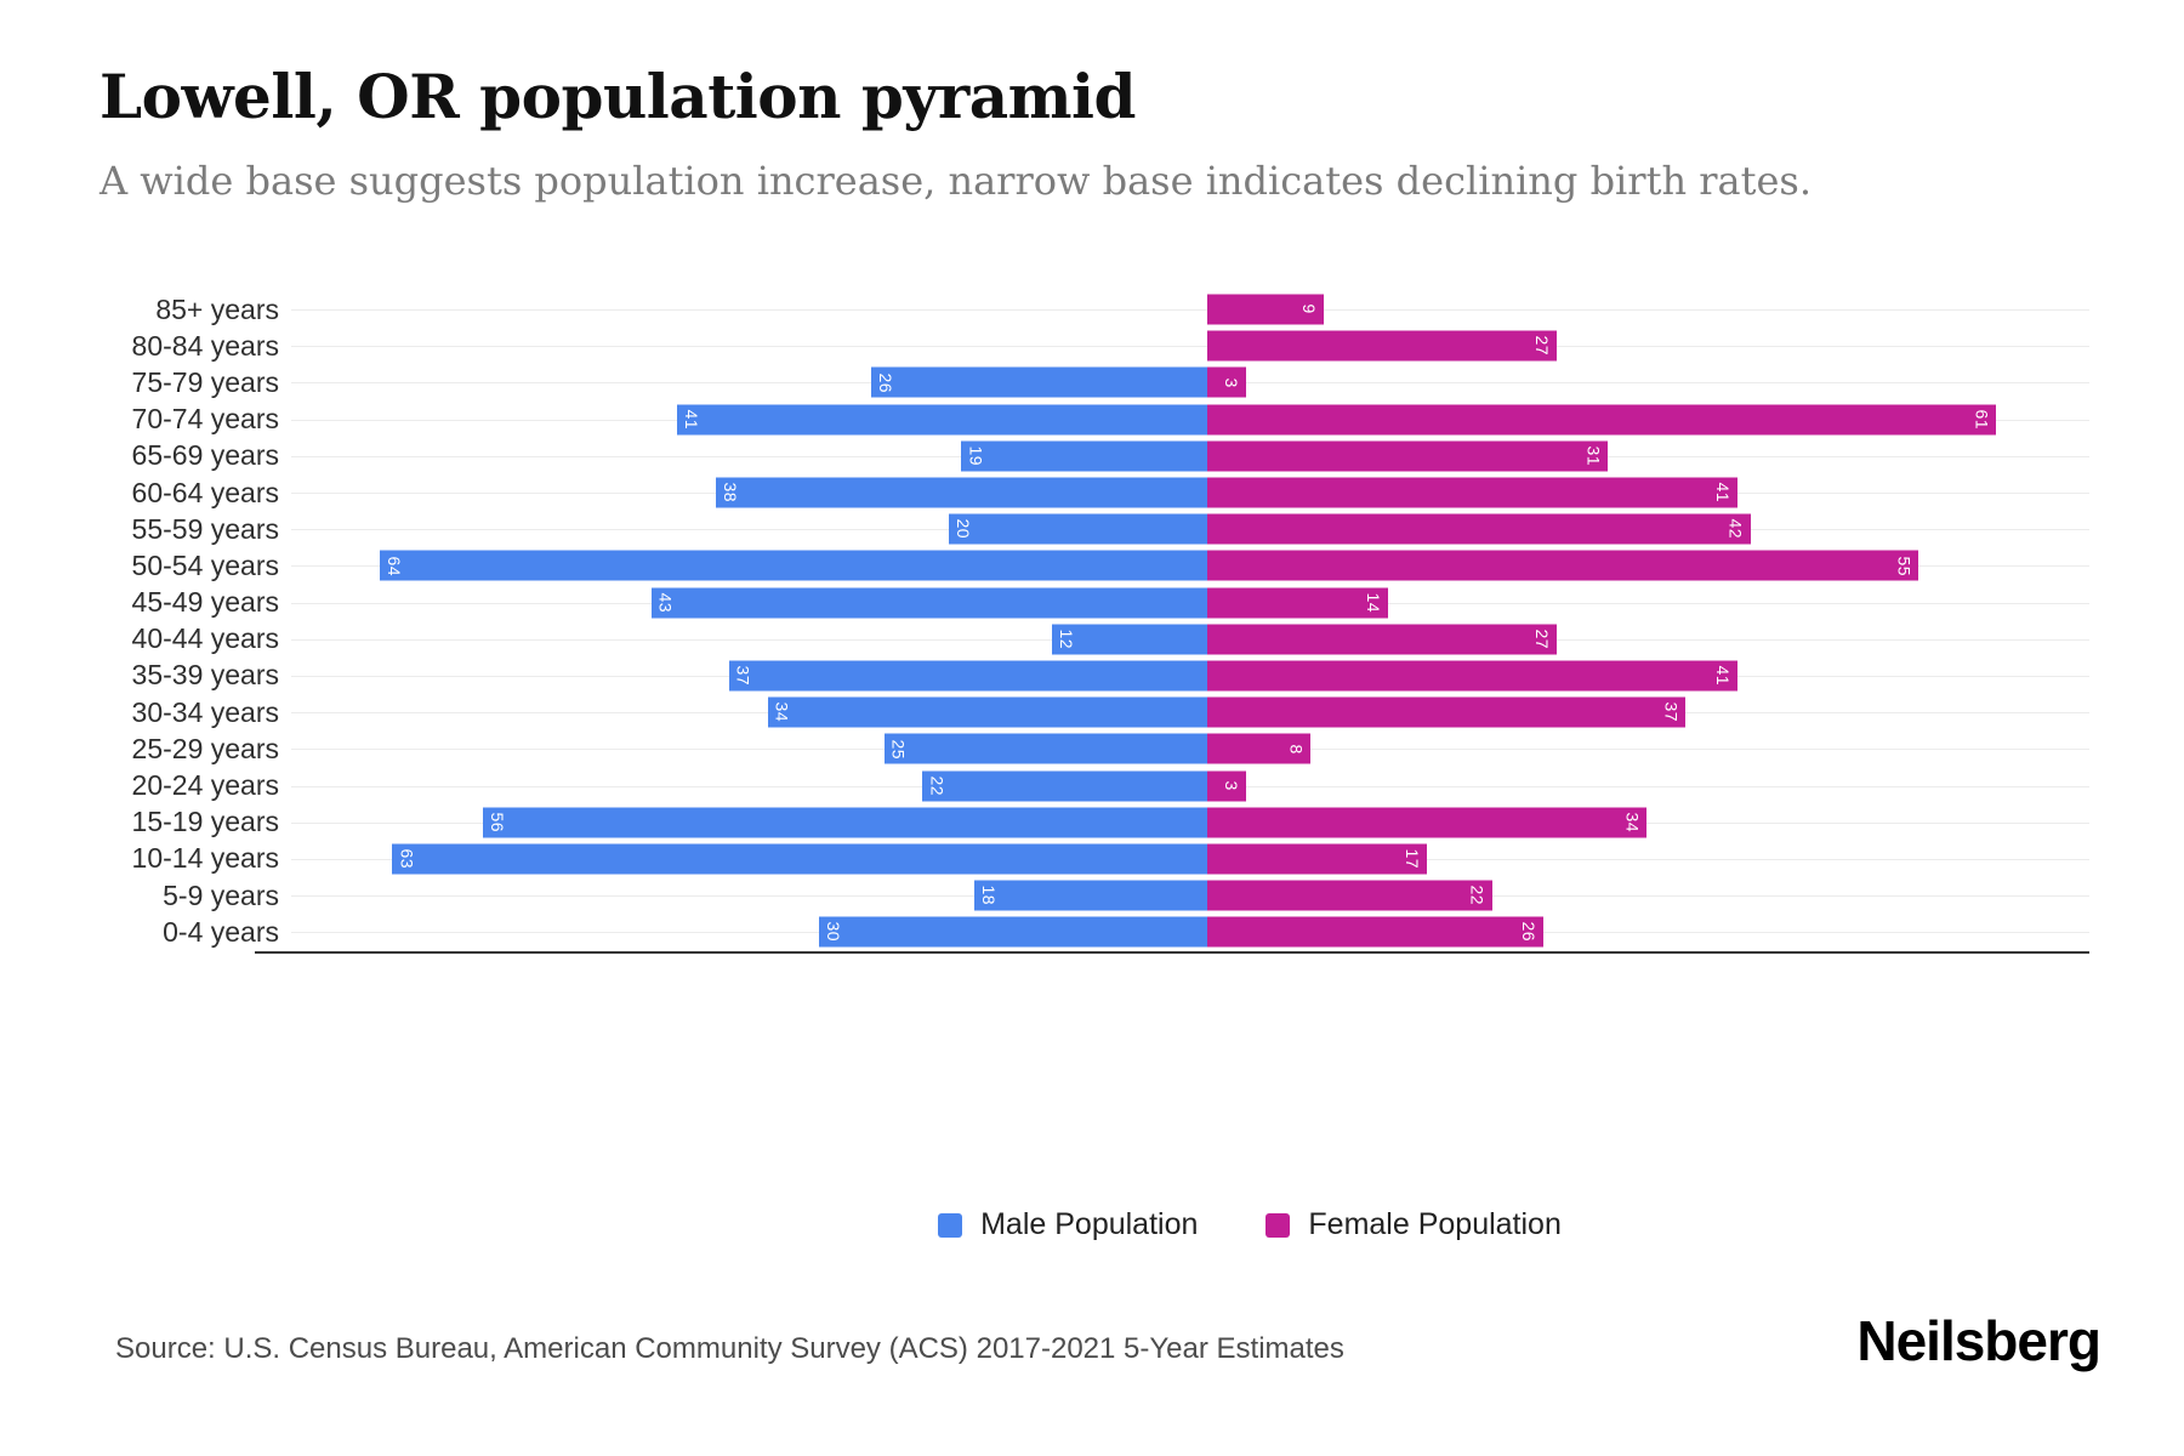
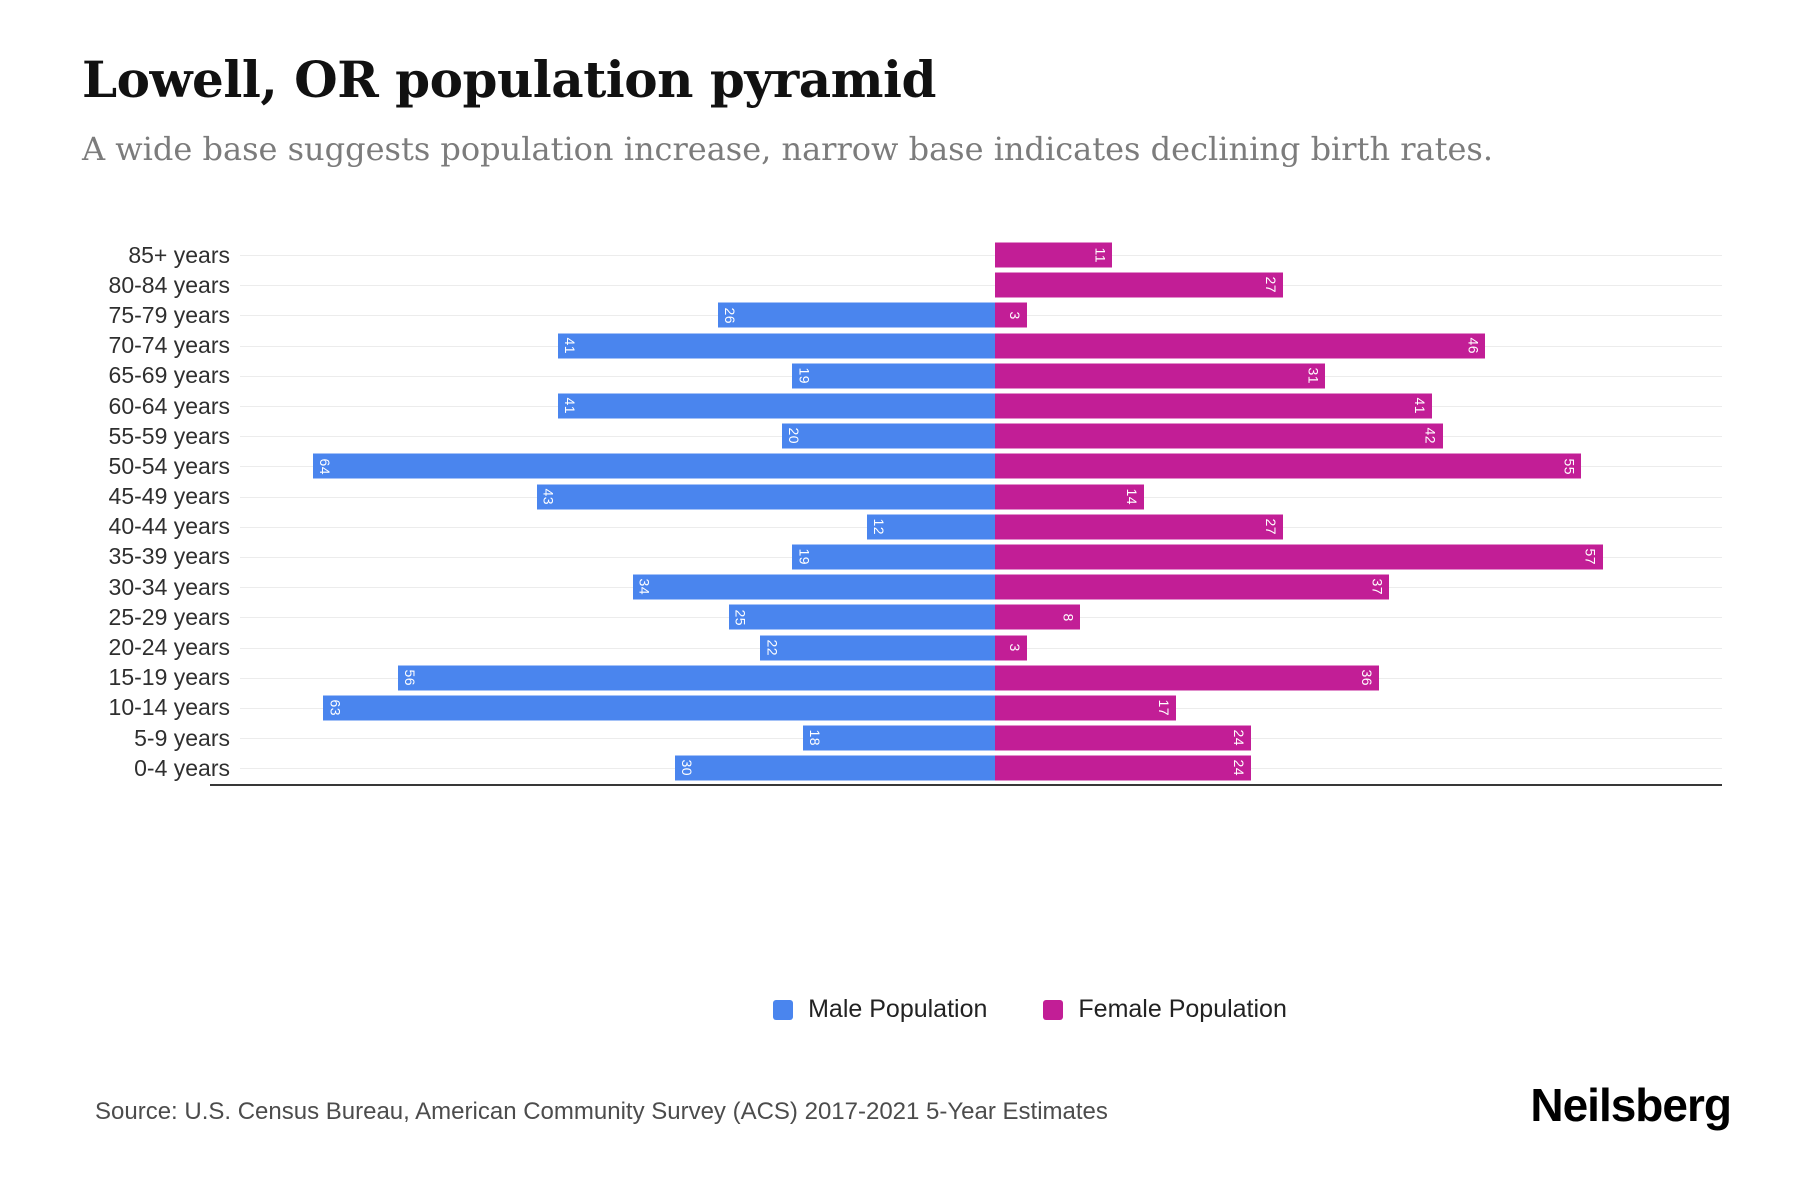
Female Population/85+ years: 9 -> 11
Female Population/70-74 years: 61 -> 46
Male Population/60-64 years: 38 -> 41
Male Population/35-39 years: 37 -> 19
Female Population/35-39 years: 41 -> 57
Female Population/15-19 years: 34 -> 36
Female Population/5-9 years: 22 -> 24
Female Population/0-4 years: 26 -> 24
